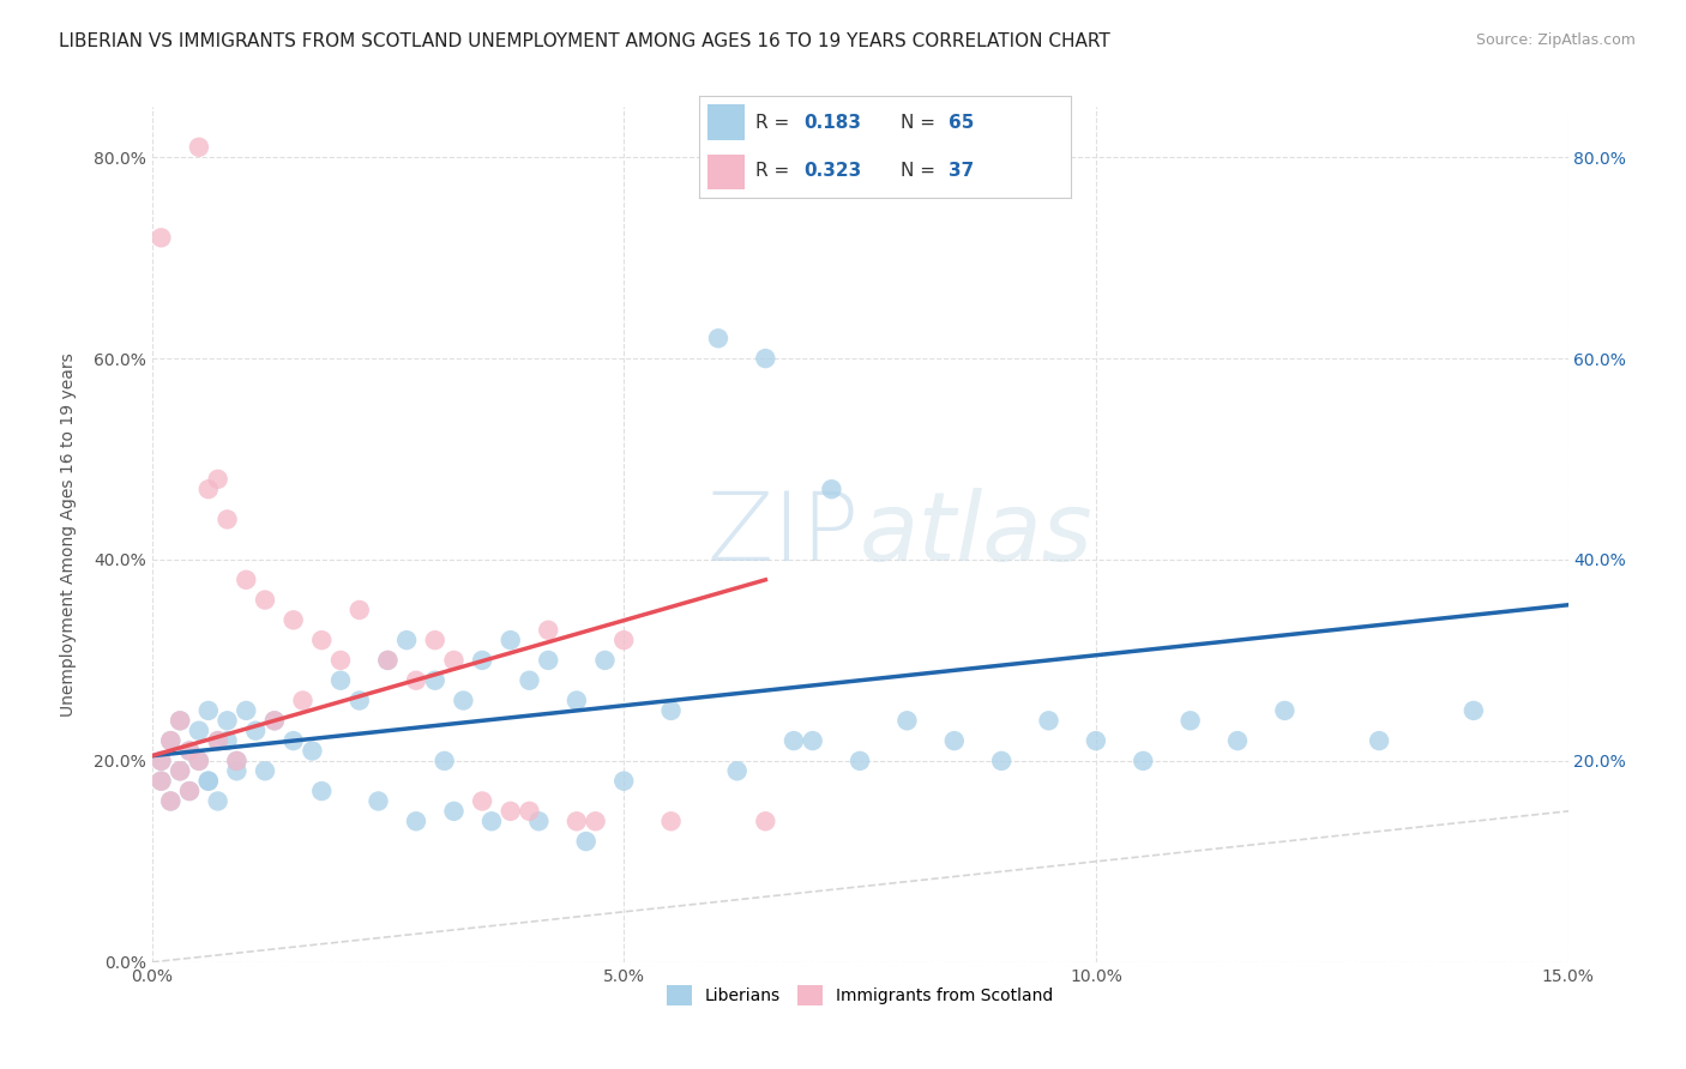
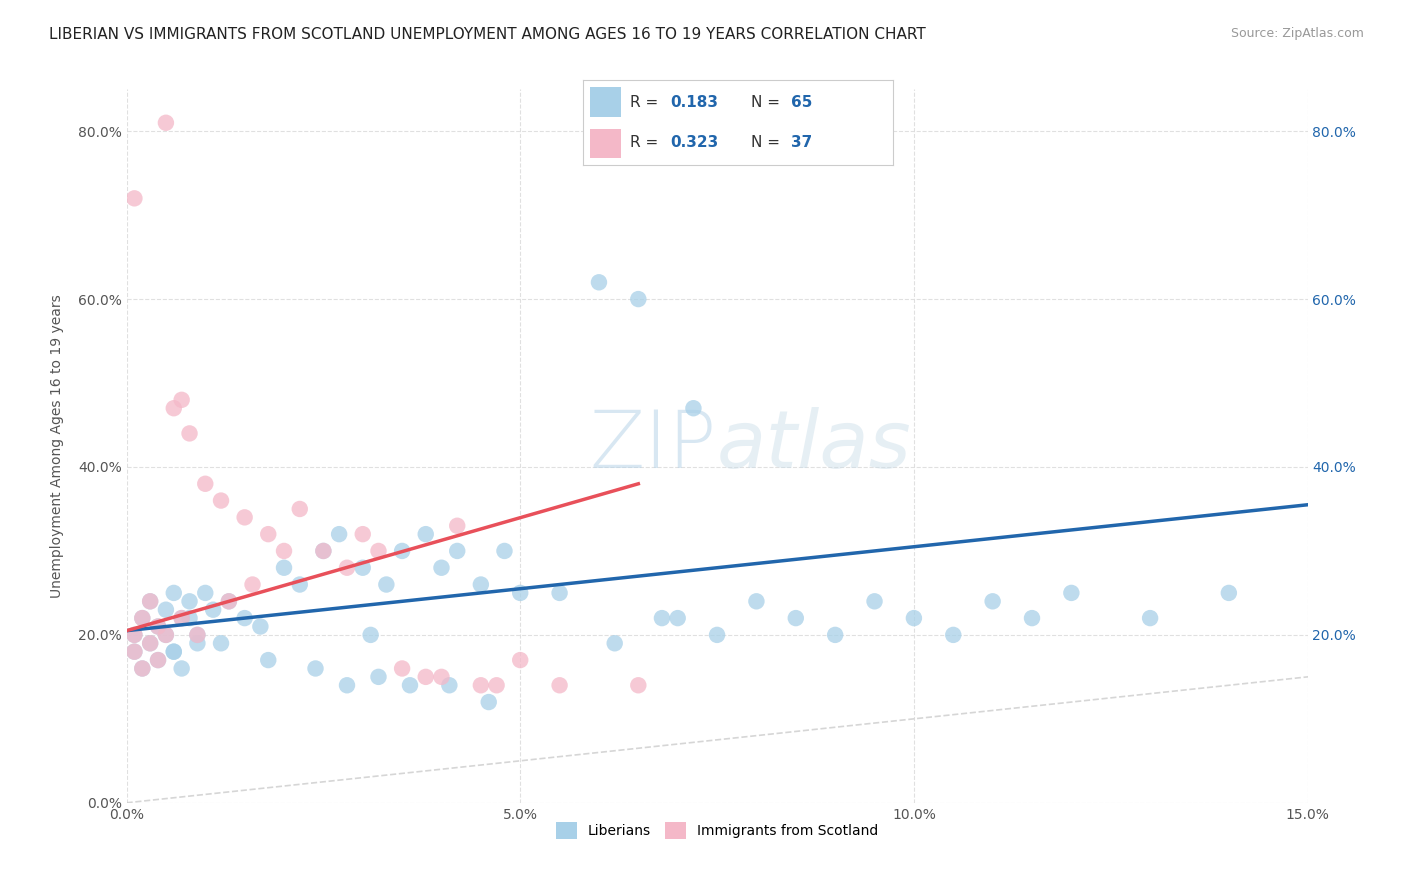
Liberians/5.0%: 18% -> 25%
Immigrants from Scotland/5.0%: 32% -> 17%
